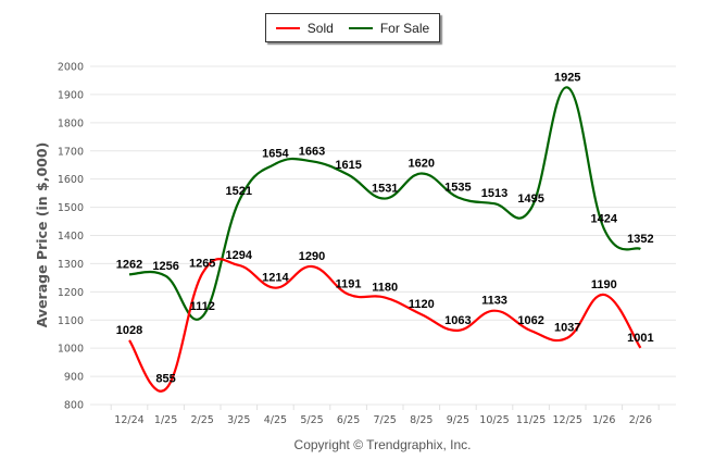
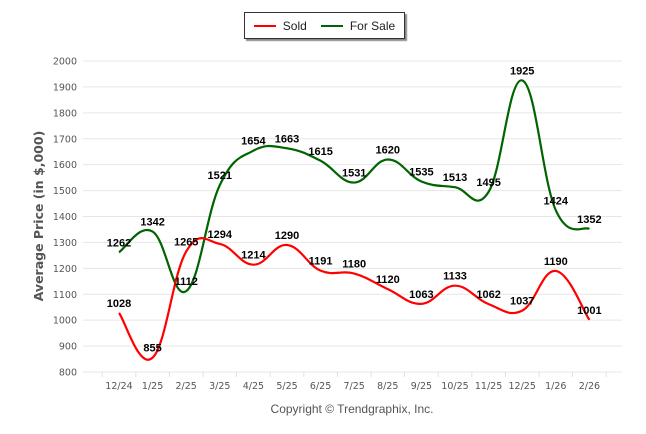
For Sale/1/25: 1256 -> 1342
